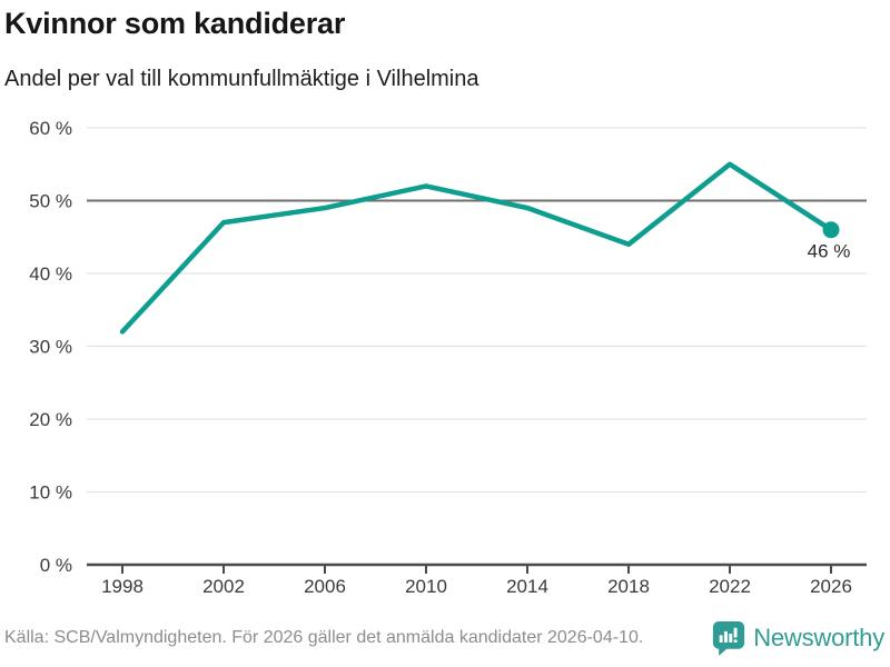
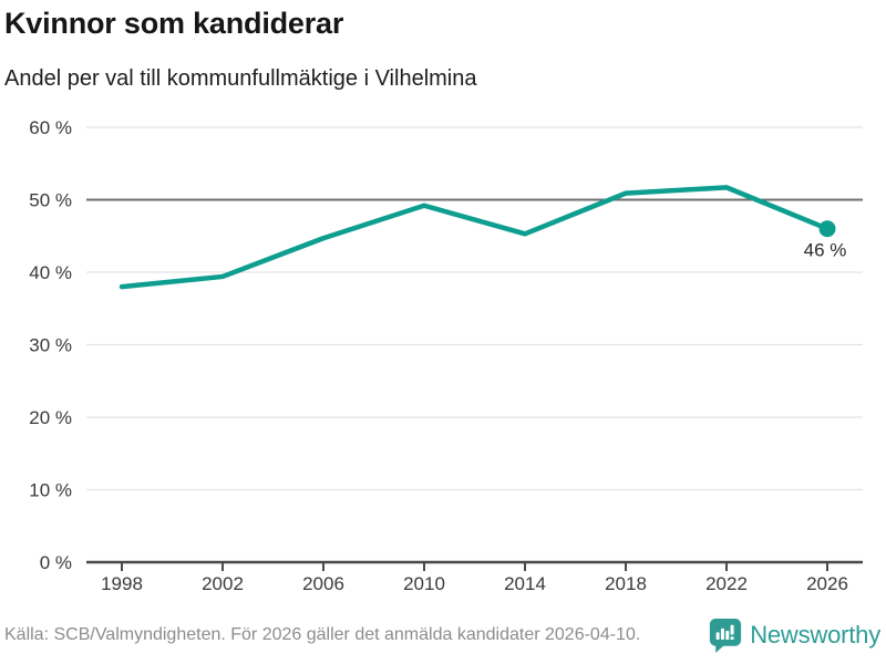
1998: 32% -> 38%
2002: 47% -> 39%
2006: 49% -> 45%
2010: 52% -> 49%
2014: 49% -> 45%
2018: 44% -> 51%
2022: 55% -> 52%
